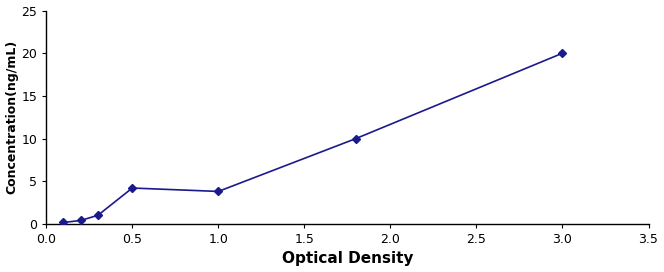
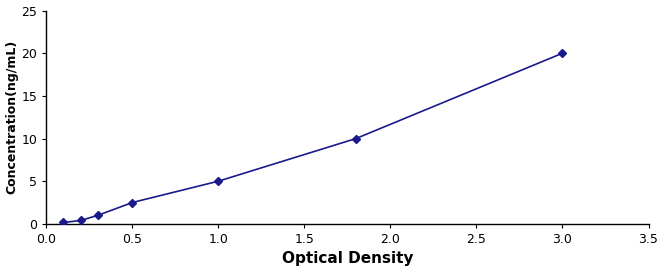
0.5: 4.2 -> 2.5
1.0: 3.8 -> 5.0
